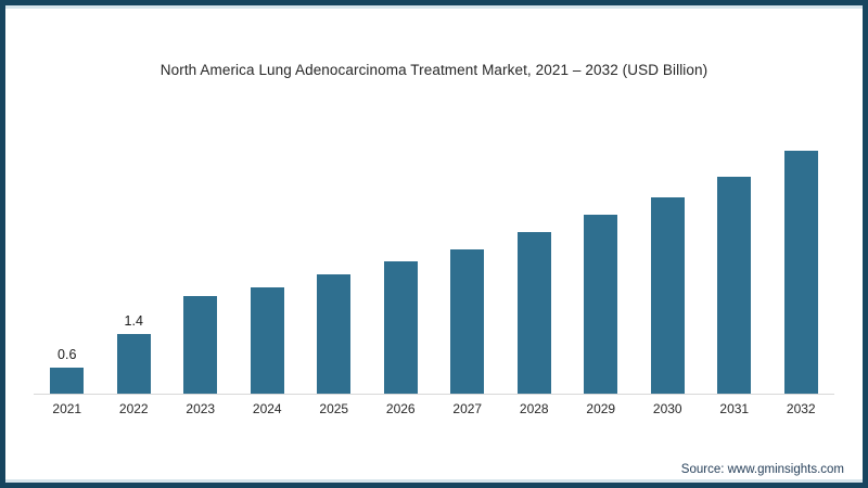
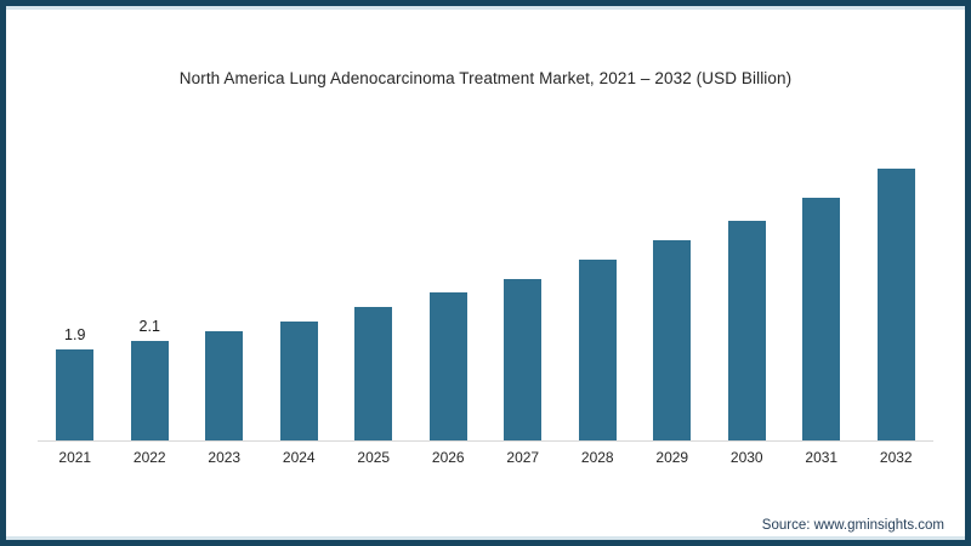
2021: 0.6 -> 1.9
2022: 1.4 -> 2.1
